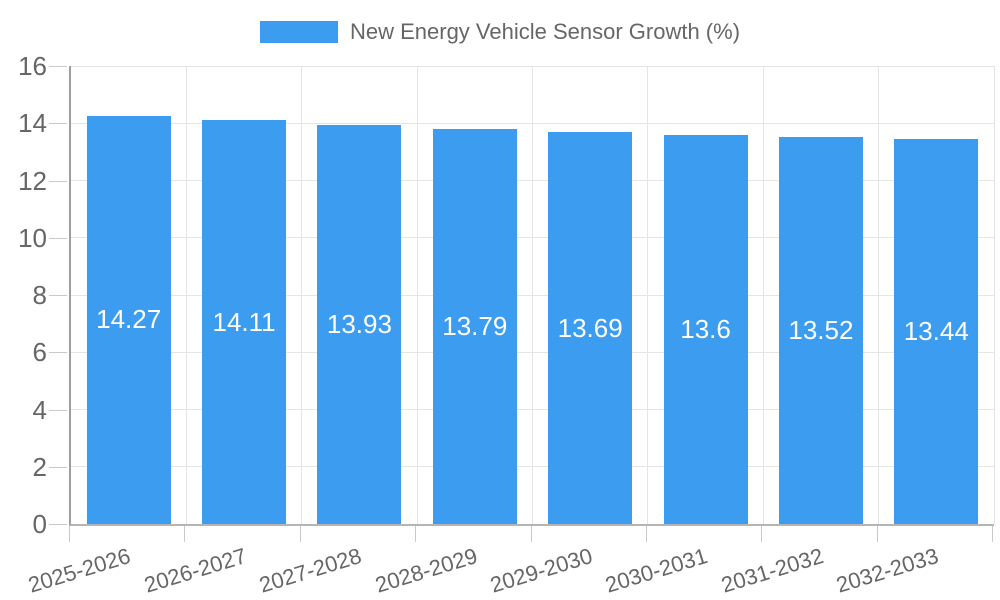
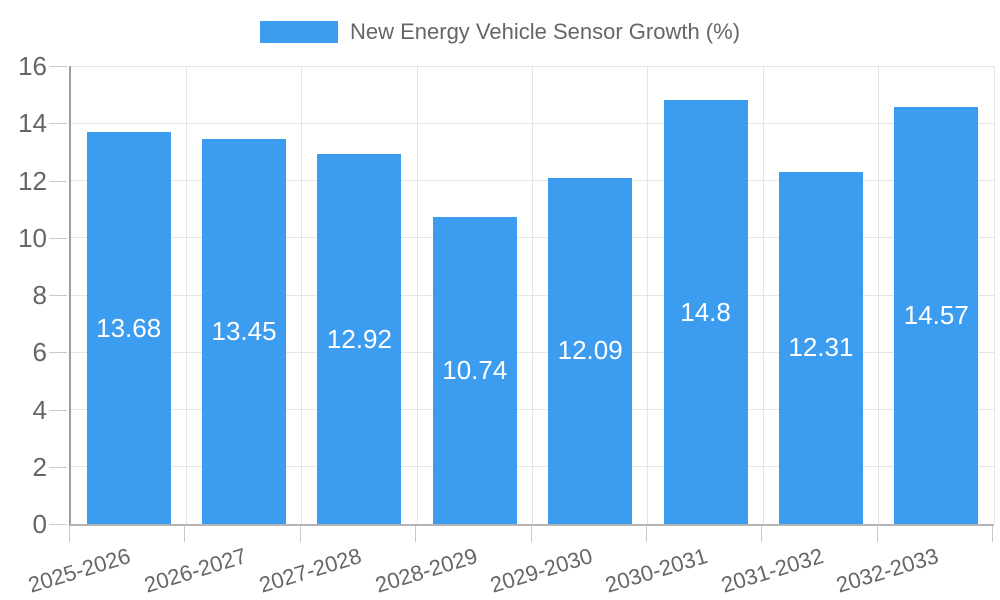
2025-2026: 14.27 -> 13.68
2026-2027: 14.11 -> 13.45
2027-2028: 13.93 -> 12.92
2028-2029: 13.79 -> 10.74
2029-2030: 13.69 -> 12.09
2030-2031: 13.6 -> 14.8
2031-2032: 13.52 -> 12.31
2032-2033: 13.44 -> 14.57
